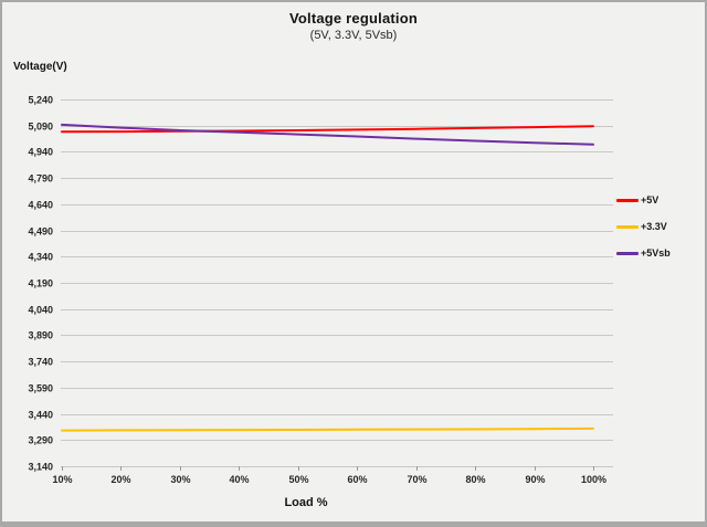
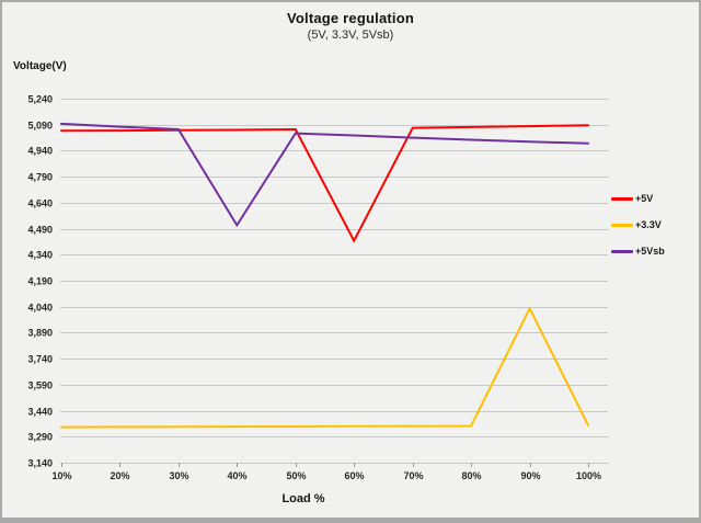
+5Vsb/40%: 5050 -> 4510
+5V/60%: 5070 -> 4420
+3.3V/90%: 3350 -> 4030
